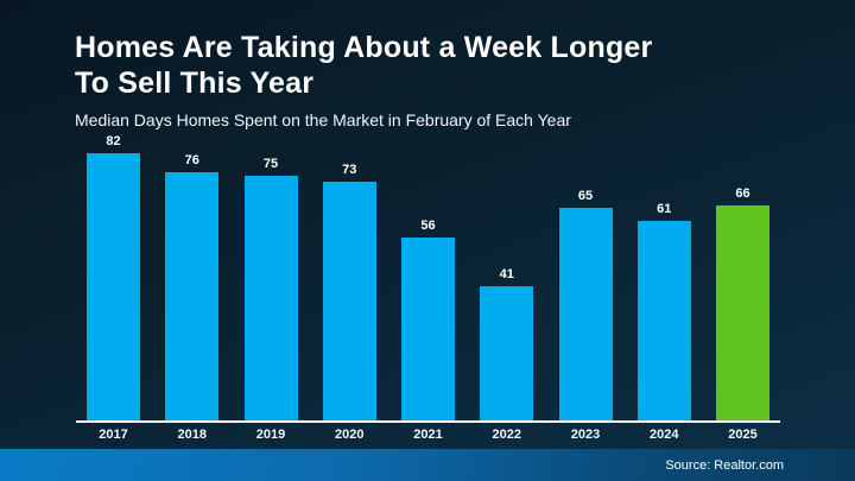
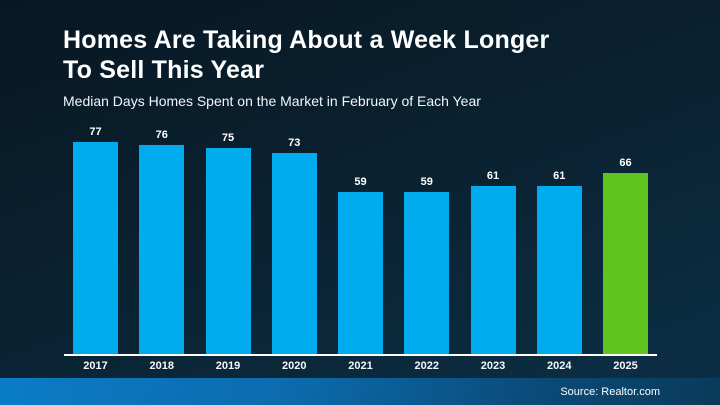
2017: 82 -> 77
2021: 56 -> 59
2022: 41 -> 59
2023: 65 -> 61
